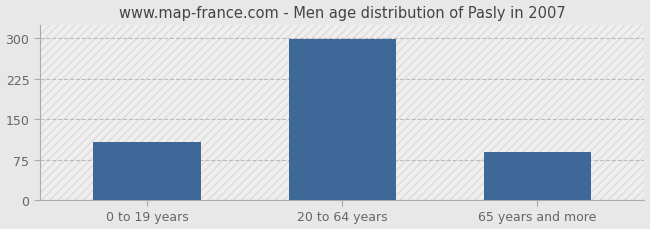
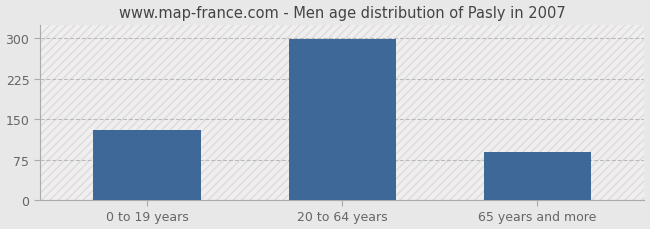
0 to 19 years: 107 -> 130
